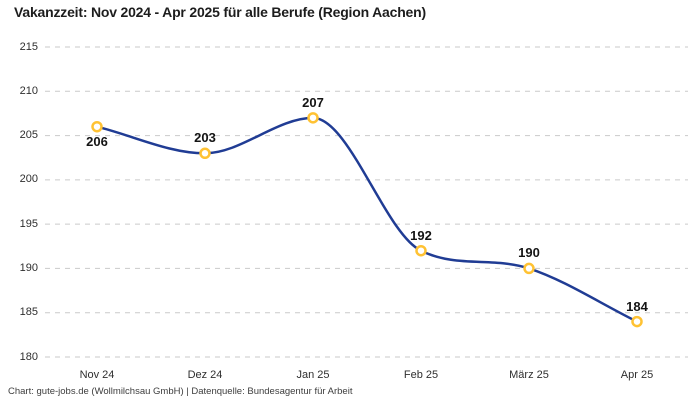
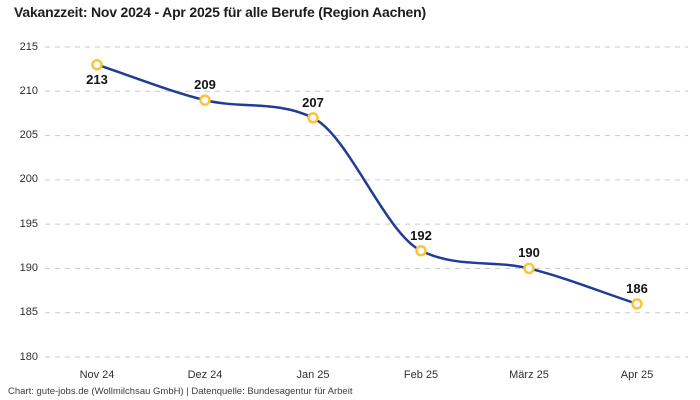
Nov 24: 206 -> 213
Dez 24: 203 -> 209
Apr 25: 184 -> 186
